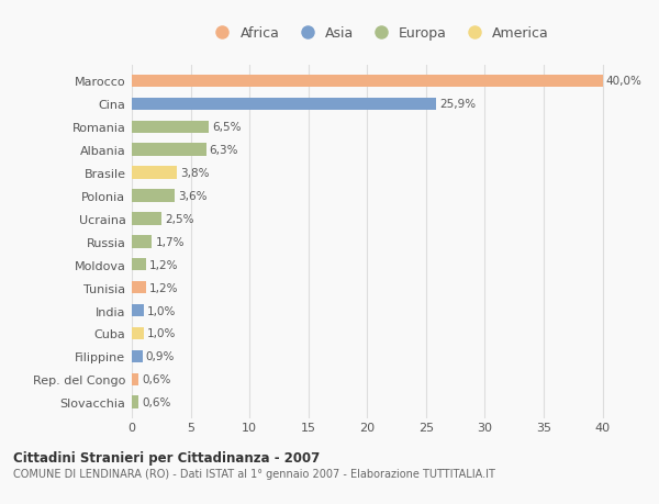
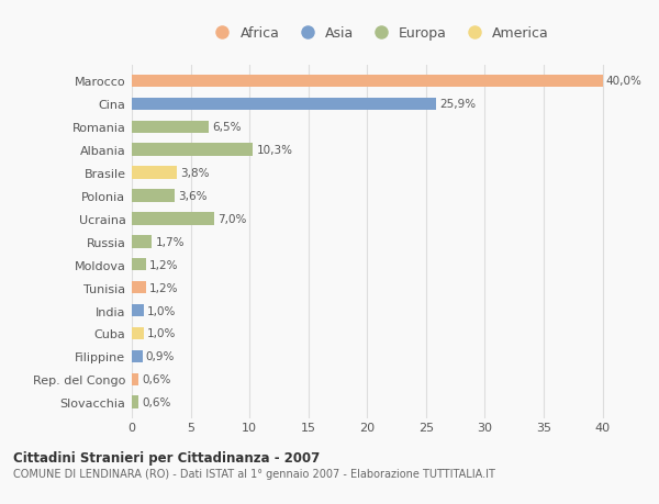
Albania: 6,3% -> 10,3%
Ucraina: 2,5% -> 7,0%
